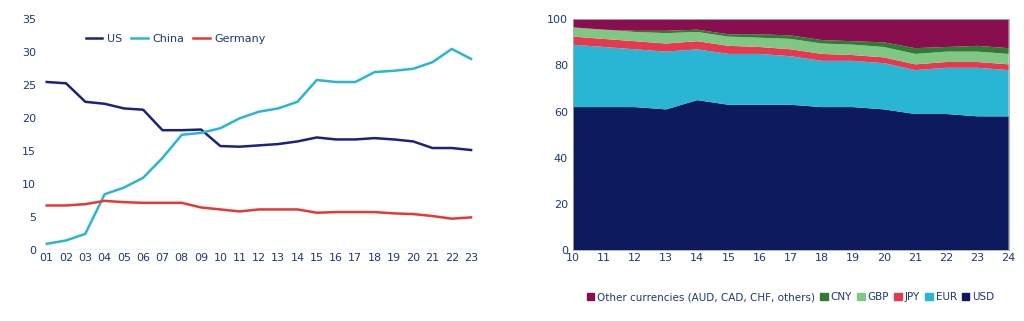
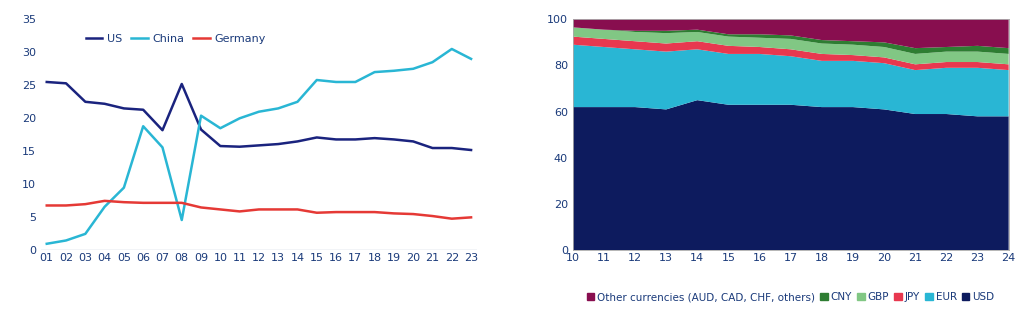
China/04: 8.5 -> 6.6
China/06: 11.0 -> 18.8
China/07: 14.0 -> 15.6
US/08: 18.2 -> 25.2
China/08: 17.5 -> 4.6
China/09: 17.8 -> 20.4
